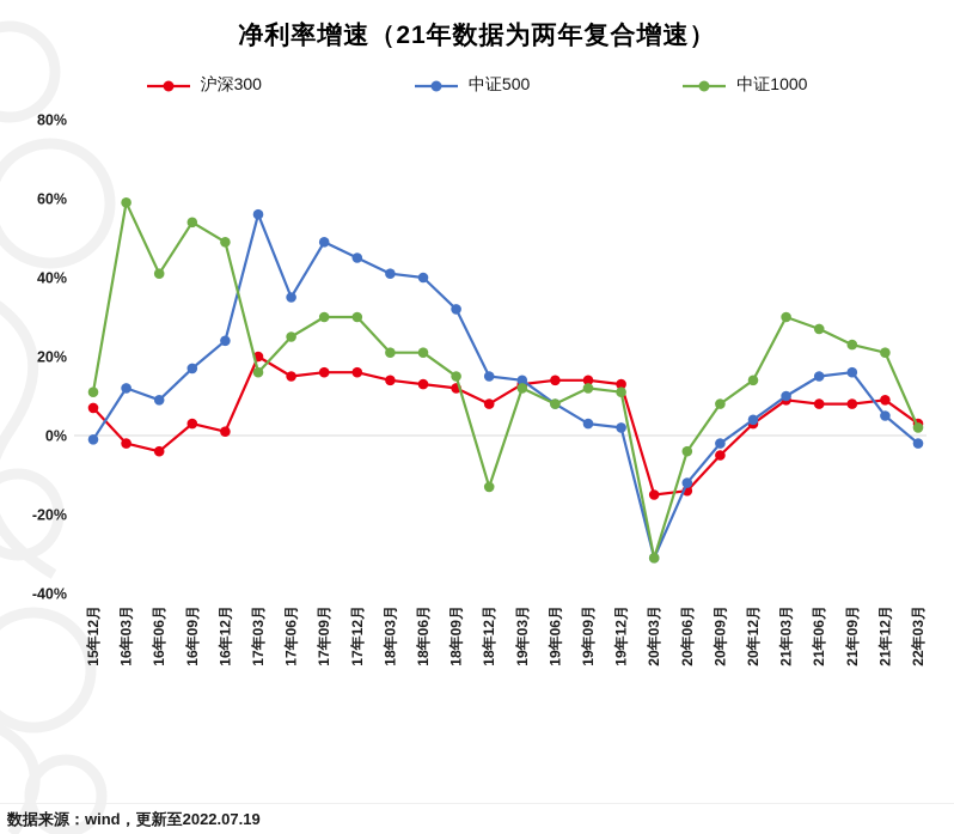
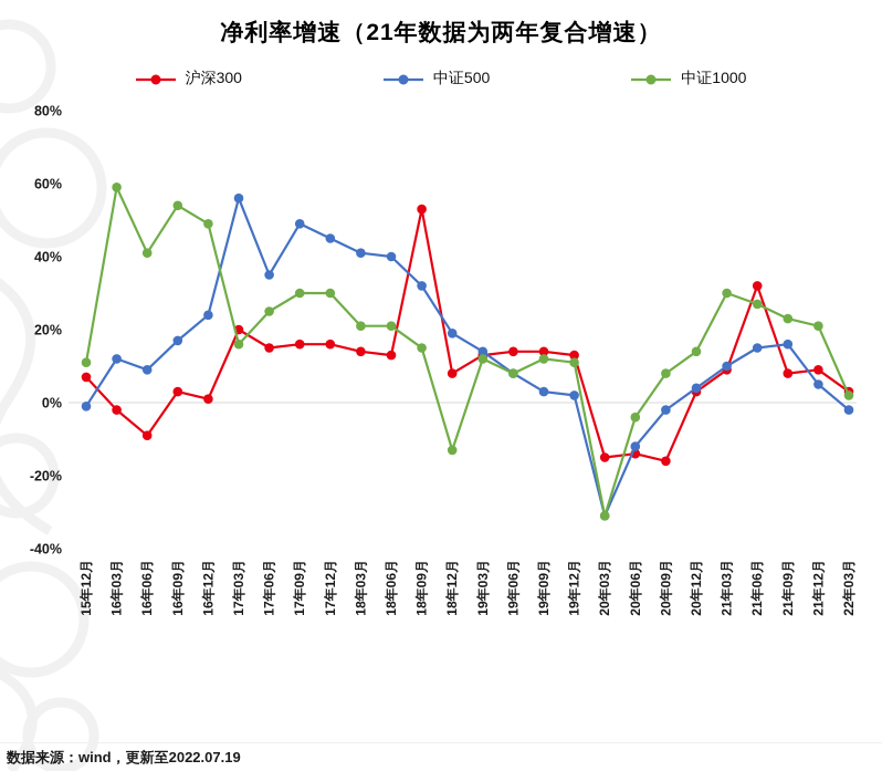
沪深300/16年06月: -4% -> -9%
沪深300/18年09月: 12% -> 53%
中证500/18年12月: 15% -> 19%
沪深300/20年09月: -5% -> -16%
沪深300/21年06月: 8% -> 32%
